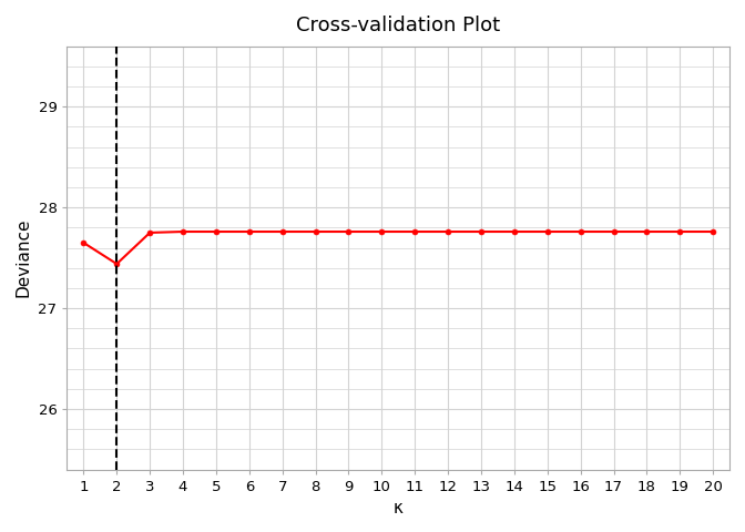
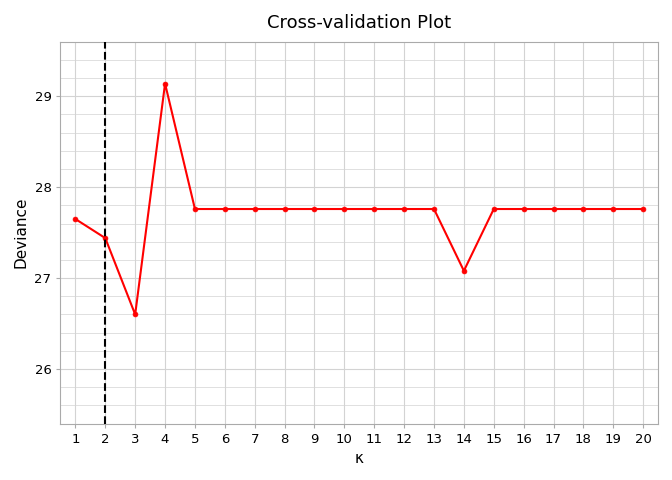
3: 27.75 -> 26.60
4: 27.76 -> 29.14
14: 27.76 -> 27.08
